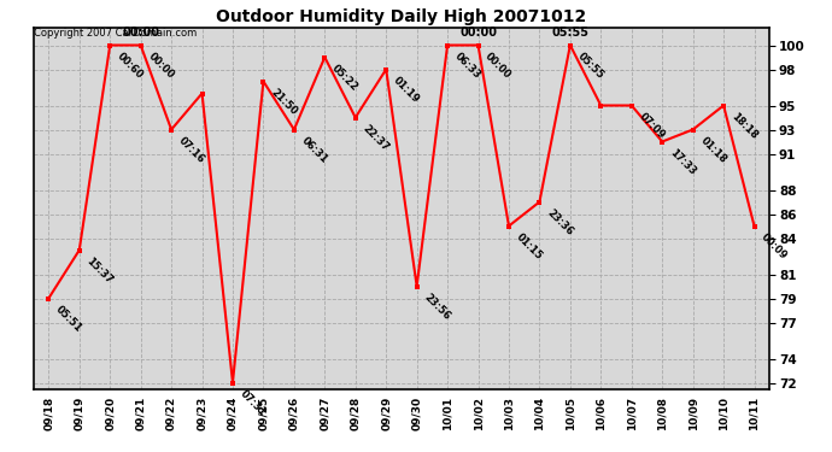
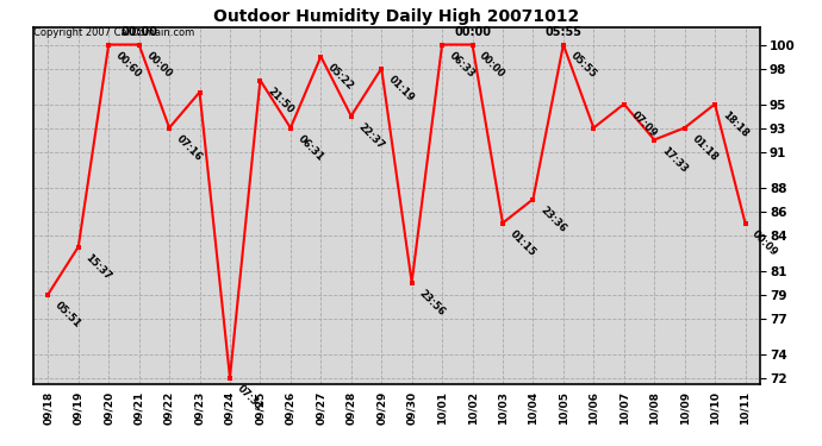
10/06: 95 -> 93
